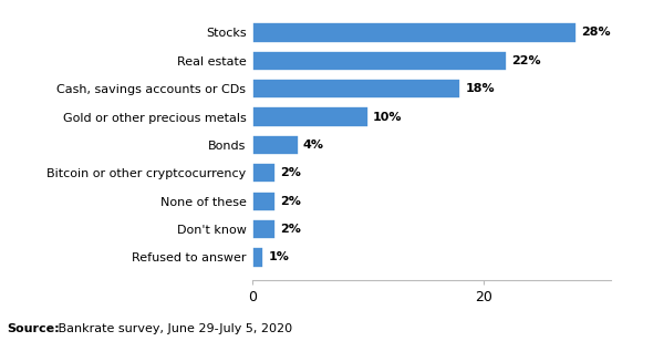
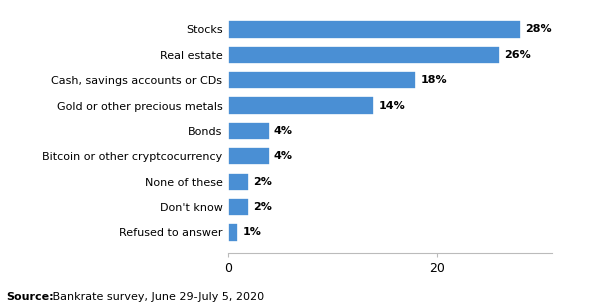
Real estate: 22% -> 26%
Gold or other precious metals: 10% -> 14%
Bitcoin or other cryptcocurrency: 2% -> 4%
